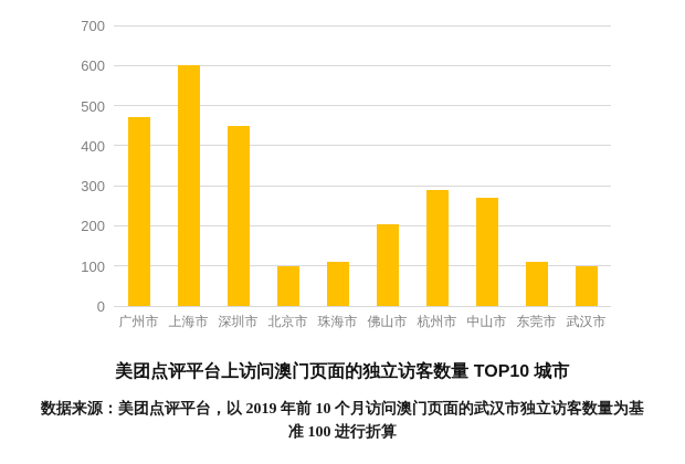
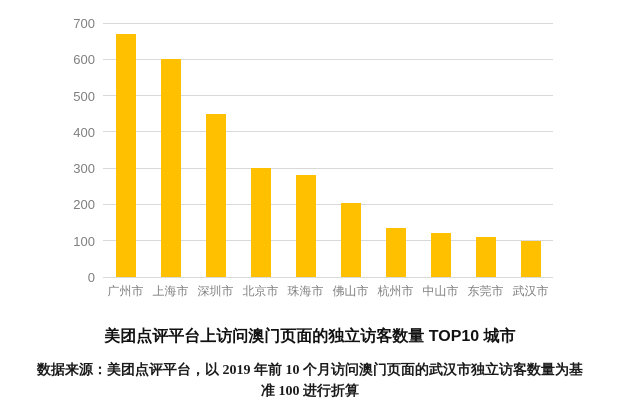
广州市: 470 -> 670
北京市: 100 -> 300
珠海市: 110 -> 280
杭州市: 290 -> 140
中山市: 270 -> 120
